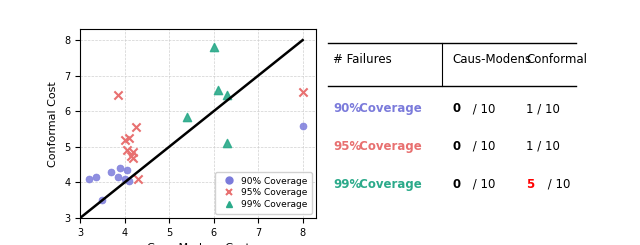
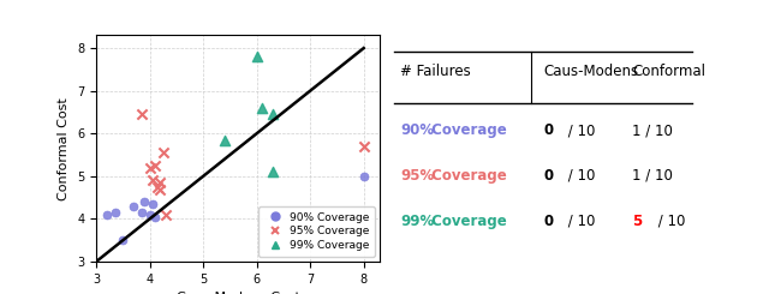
90% Coverage/8: 5.60 -> 5.00
95% Coverage/8: 6.55 -> 5.70
